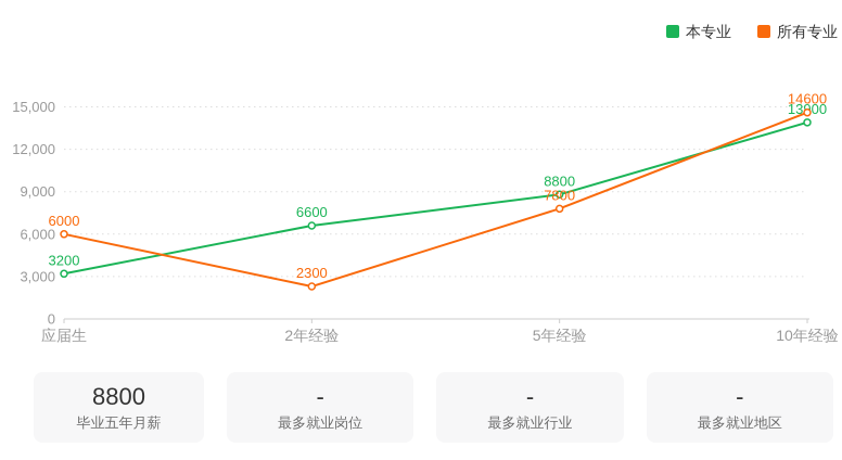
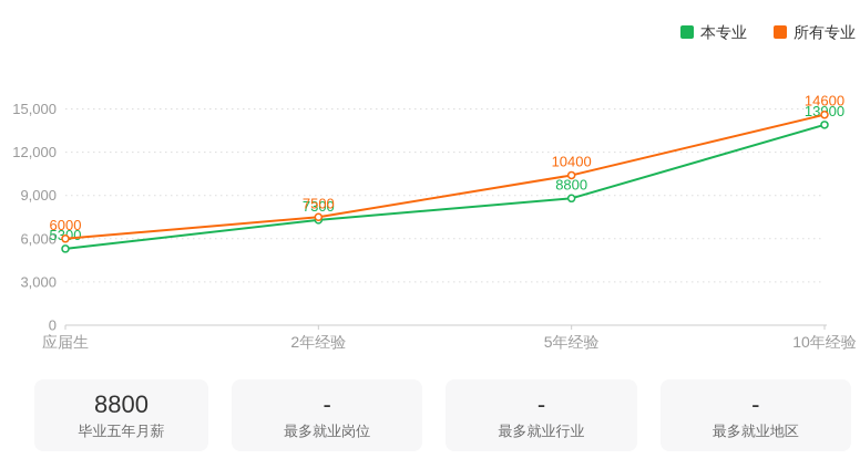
本专业/应届生: 3200 -> 5300
本专业/2年经验: 6600 -> 7300
所有专业/2年经验: 2300 -> 7500
所有专业/5年经验: 7800 -> 10400
